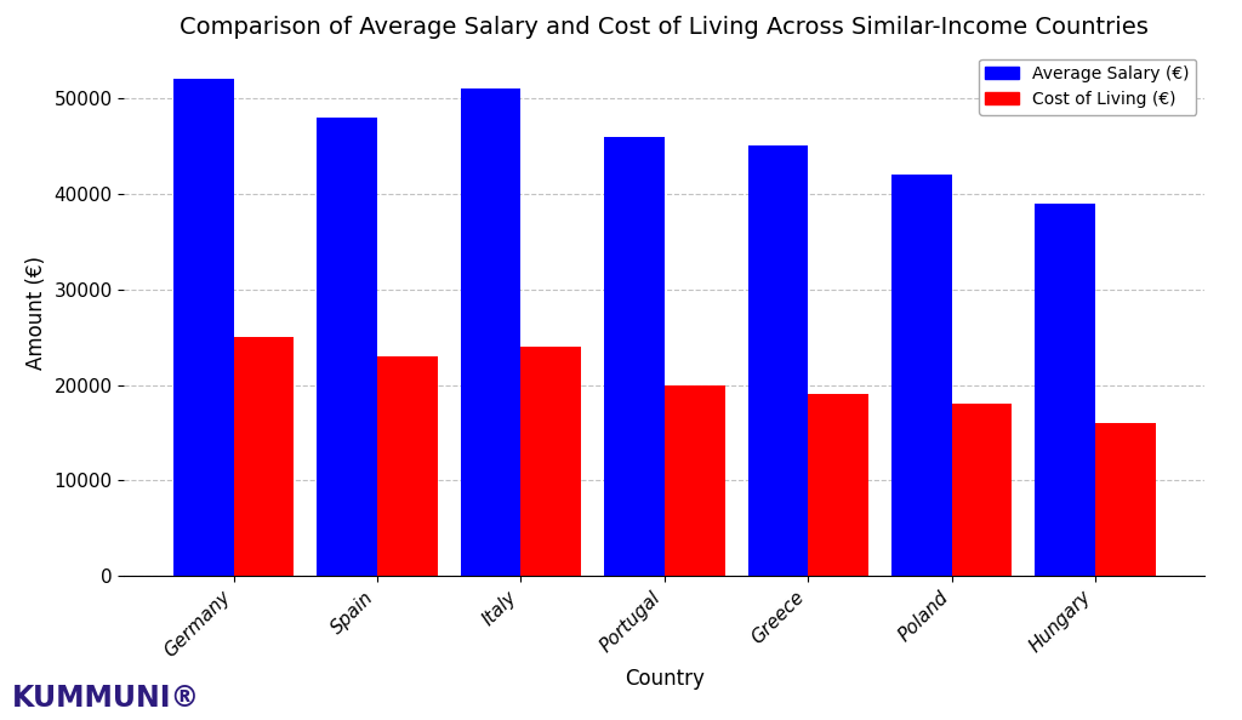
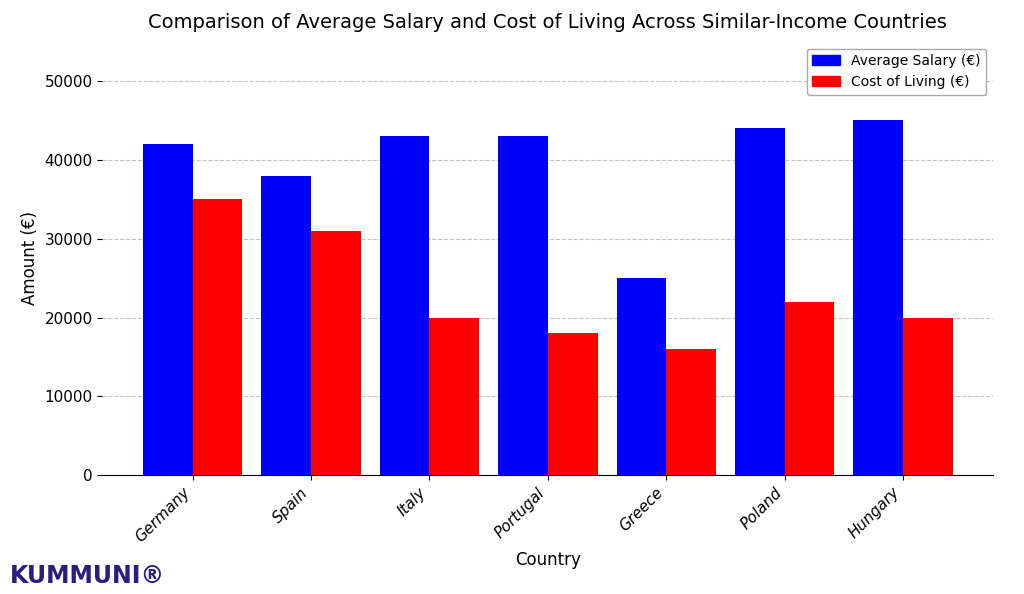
Average Salary (€)/Germany: 52000 -> 42000
Cost of Living (€)/Germany: 25000 -> 35000
Average Salary (€)/Spain: 48000 -> 38000
Cost of Living (€)/Spain: 23000 -> 31000
Average Salary (€)/Italy: 51000 -> 43000
Cost of Living (€)/Italy: 24000 -> 20000
Average Salary (€)/Portugal: 46000 -> 43000
Cost of Living (€)/Portugal: 20000 -> 18000
Average Salary (€)/Greece: 45000 -> 25000
Cost of Living (€)/Greece: 19000 -> 16000
Average Salary (€)/Poland: 42000 -> 44000
Cost of Living (€)/Poland: 18000 -> 22000
Average Salary (€)/Hungary: 39000 -> 45000
Cost of Living (€)/Hungary: 16000 -> 20000
